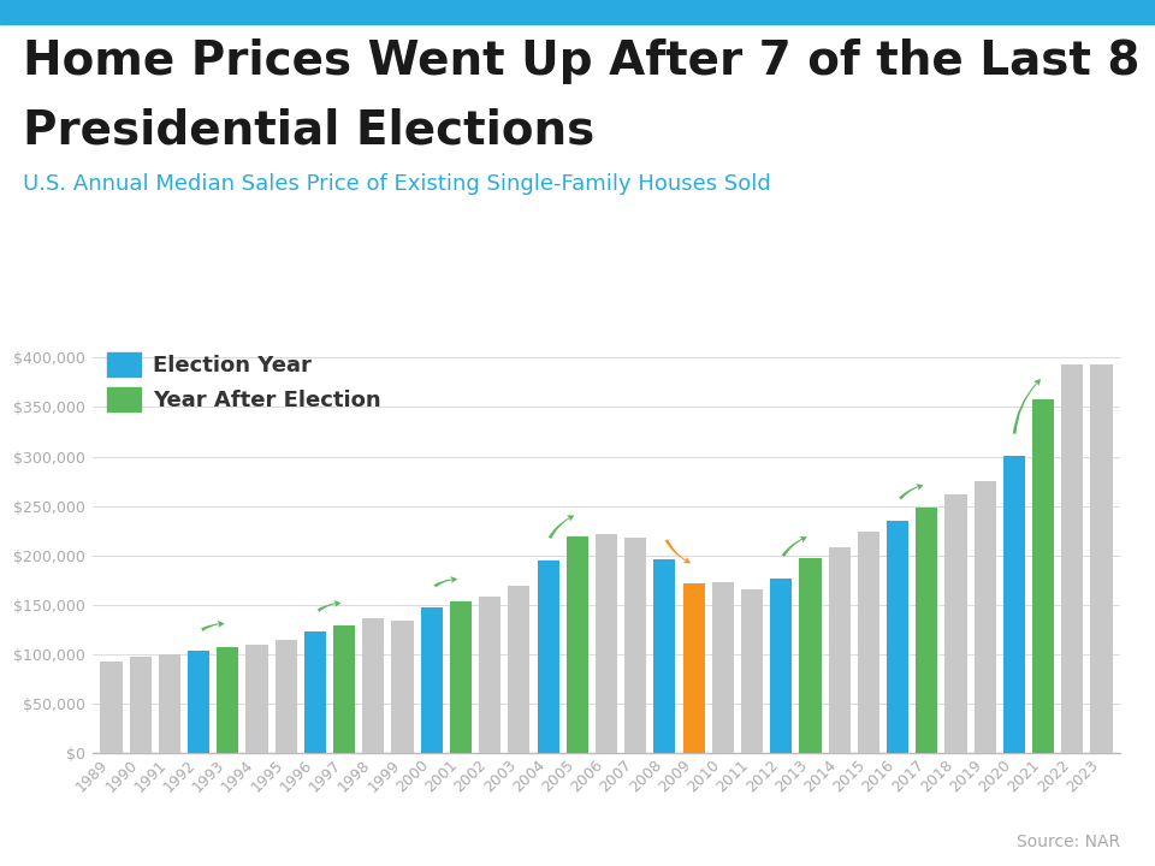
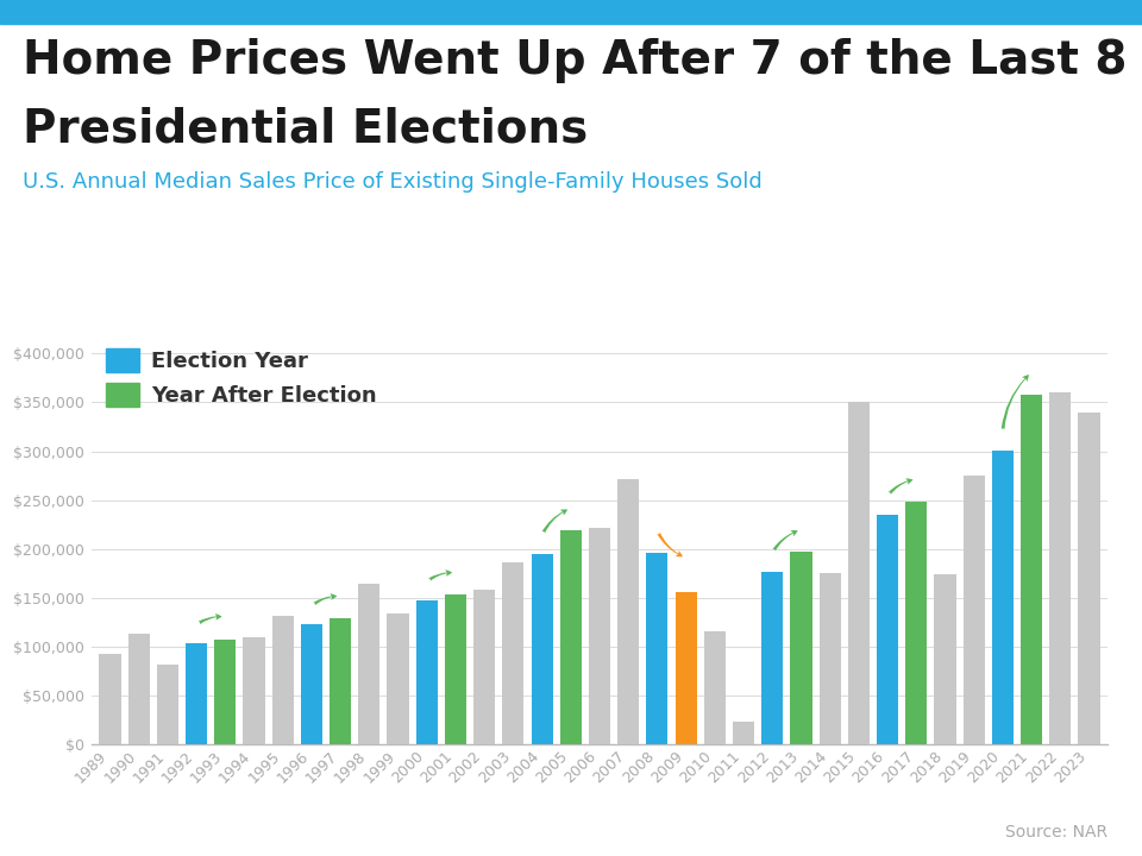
1990: $98,000 -> $114,000
1991: $100,000 -> $82,000
1995: $115,000 -> $132,000
1998: $136,000 -> $164,000
2003: $170,000 -> $186,000
2007: $218,000 -> $272,000
2009: $172,000 -> $156,000
2010: $173,000 -> $116,000
2011: $166,000 -> $24,000
2014: $209,000 -> $176,000
2015: $224,000 -> $350,000
2018: $262,000 -> $174,000
2022: $393,000 -> $360,000
2023: $392,000 -> $340,000
